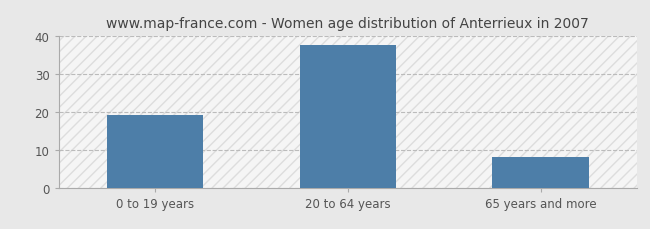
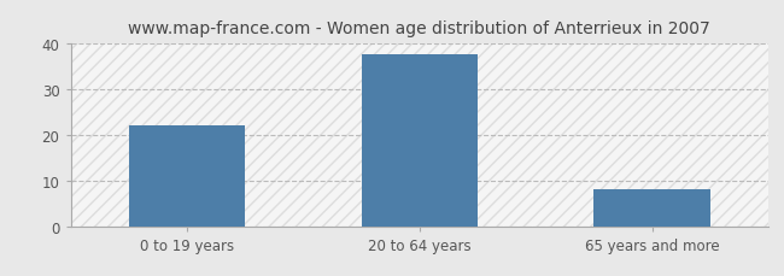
0 to 19 years: 19.0 -> 22.0
